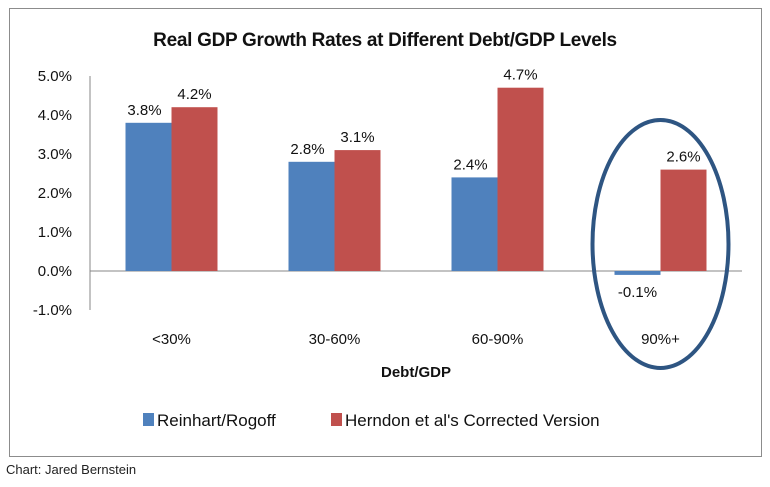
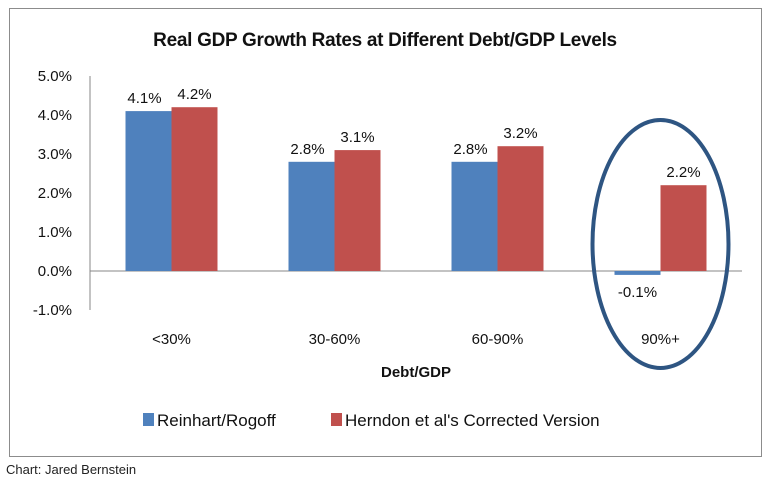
Reinhart/Rogoff/<30%: 3.8% -> 4.1%
Reinhart/Rogoff/60-90%: 2.4% -> 2.8%
Herndon et al's Corrected Version/60-90%: 4.7% -> 3.2%
Herndon et al's Corrected Version/90%+: 2.6% -> 2.2%
